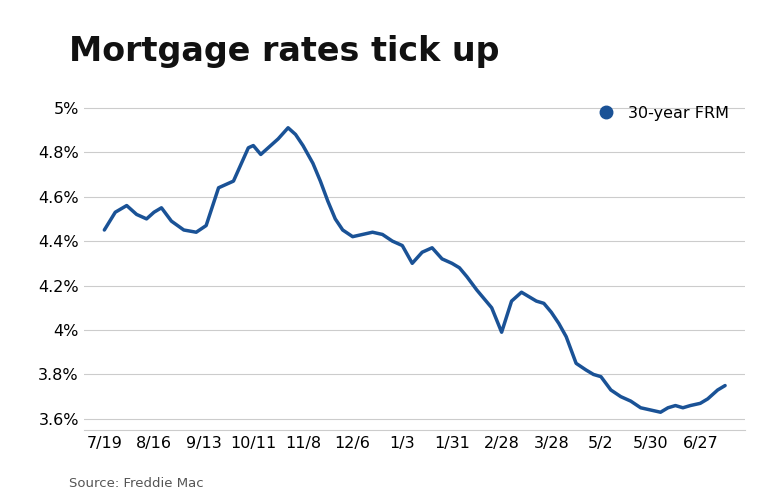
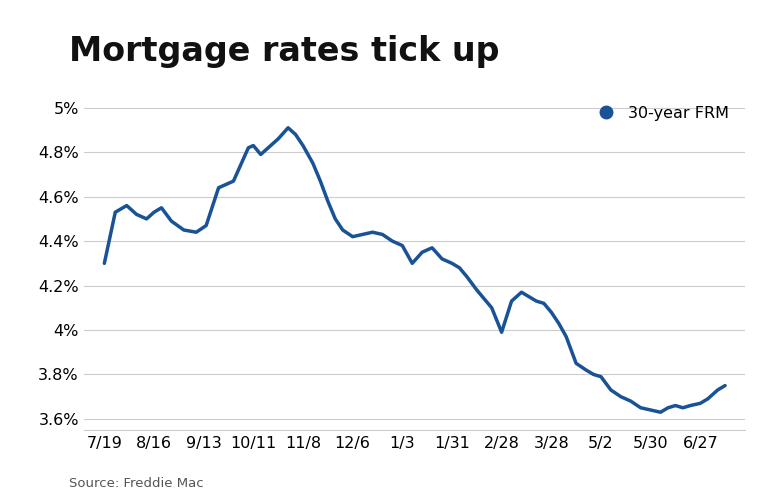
7/19: 4.45% -> 4.30%
